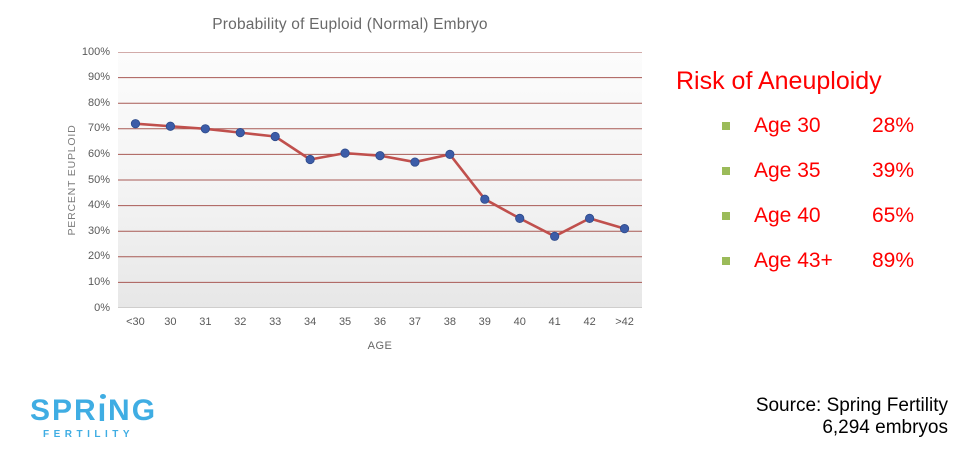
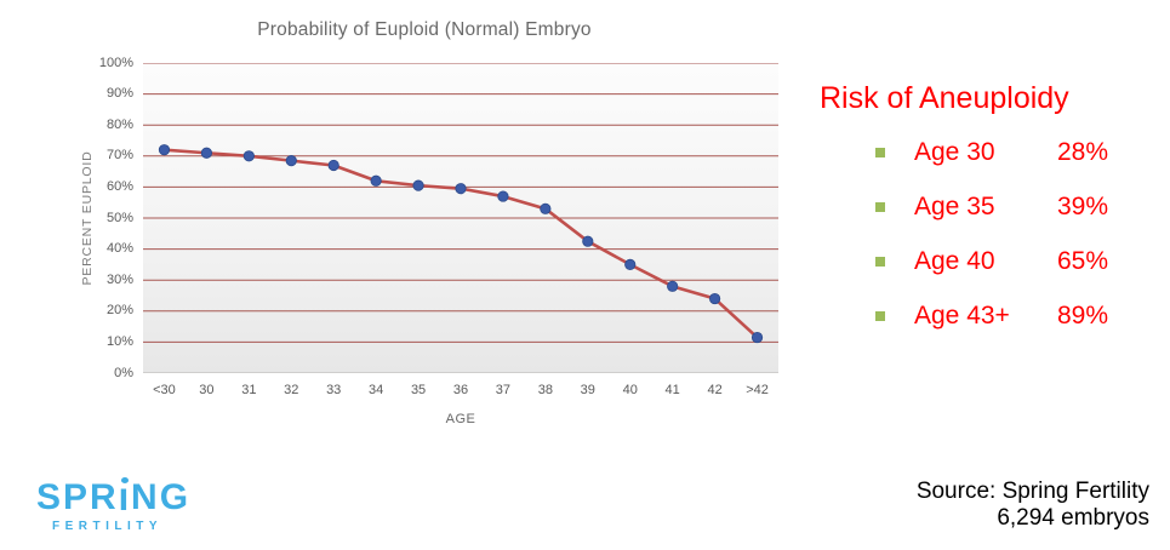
34: 58% -> 62%
38: 60% -> 53%
42: 35% -> 24%
>42: 31% -> 12%
